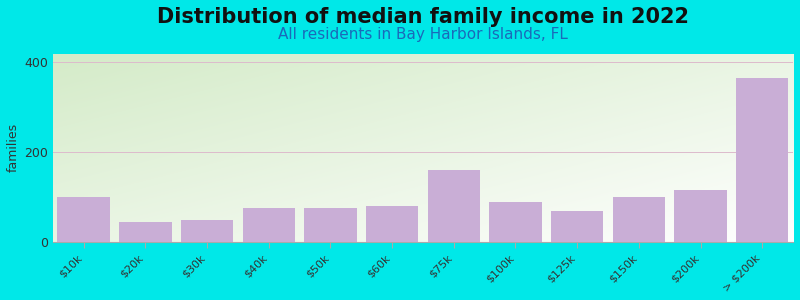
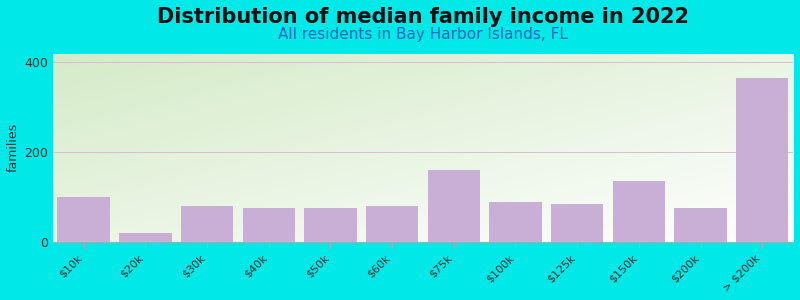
$20k: 45 -> 20
$30k: 50 -> 80
$125k: 70 -> 85
$150k: 100 -> 135
$200k: 115 -> 75
